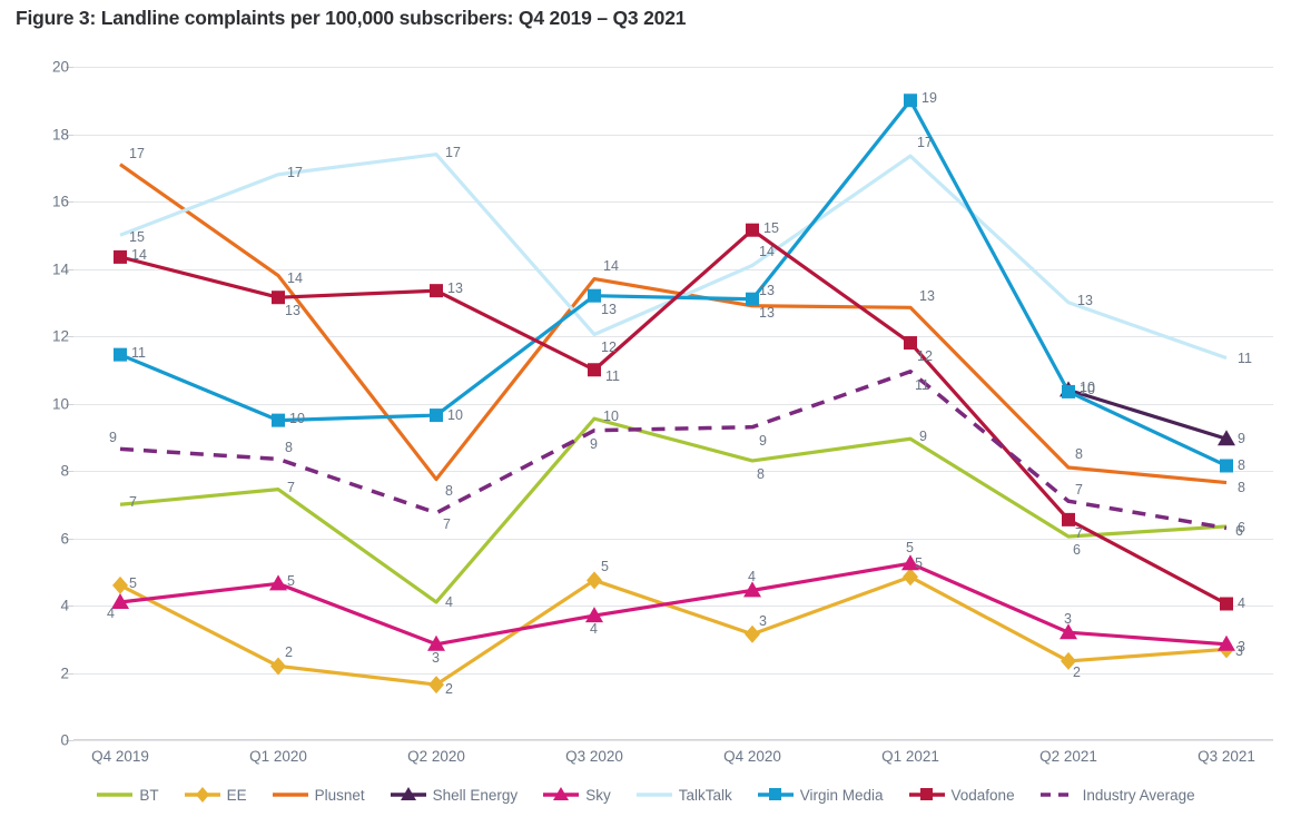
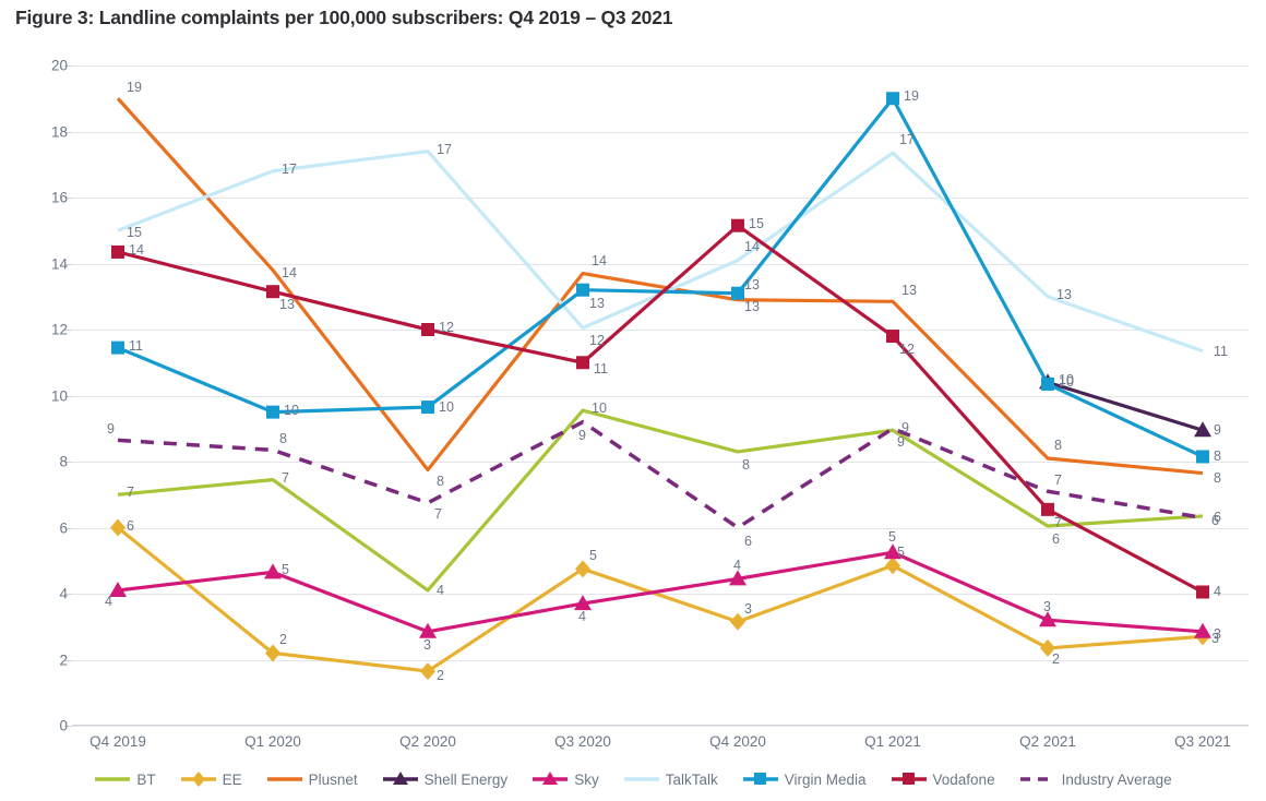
EE/Q4 2019: 5 -> 6
Plusnet/Q4 2019: 17 -> 19
Vodafone/Q2 2020: 13 -> 12
Industry Average/Q4 2020: 9 -> 6
Industry Average/Q1 2021: 11 -> 9
